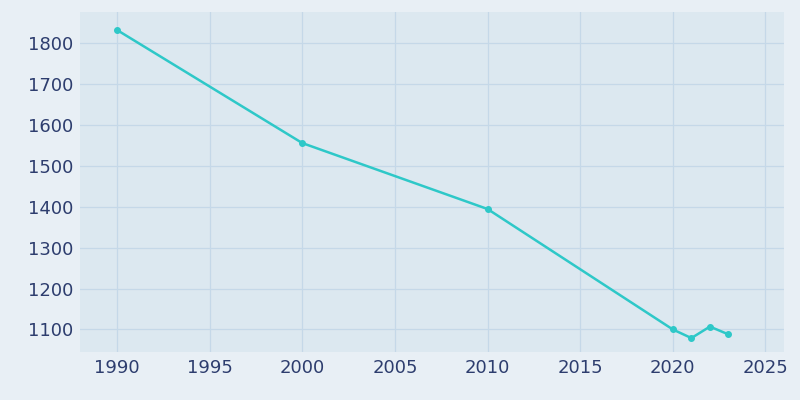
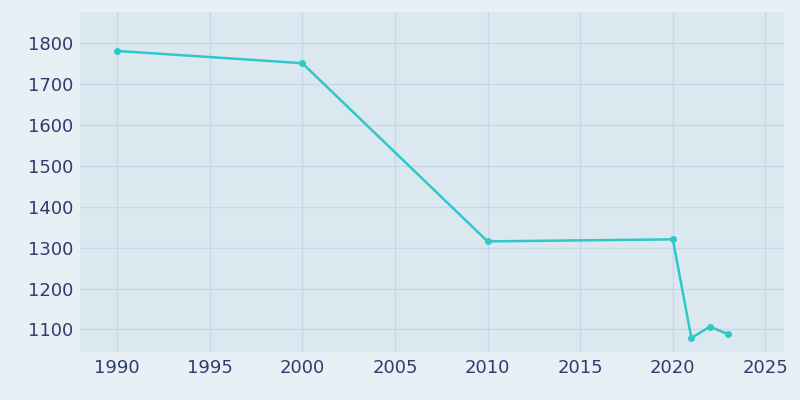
1990: 1831 -> 1780
2000: 1555 -> 1750
2010: 1394 -> 1315
2020: 1100 -> 1320
